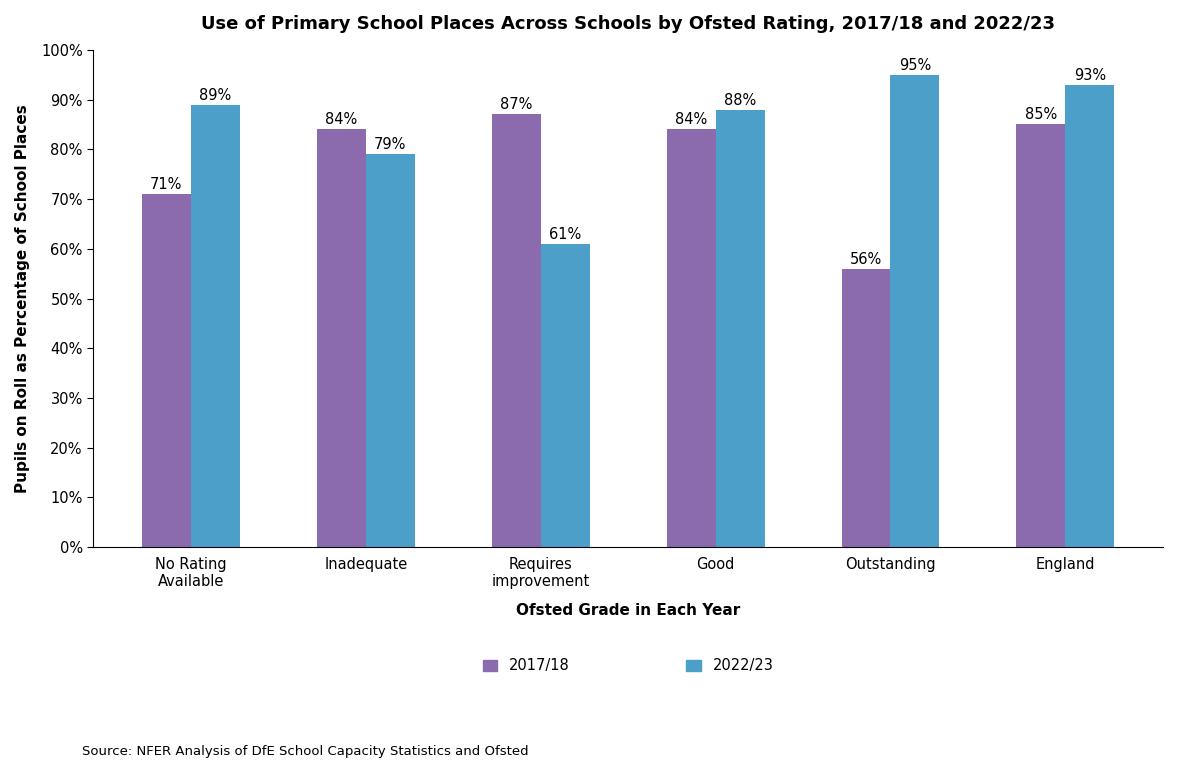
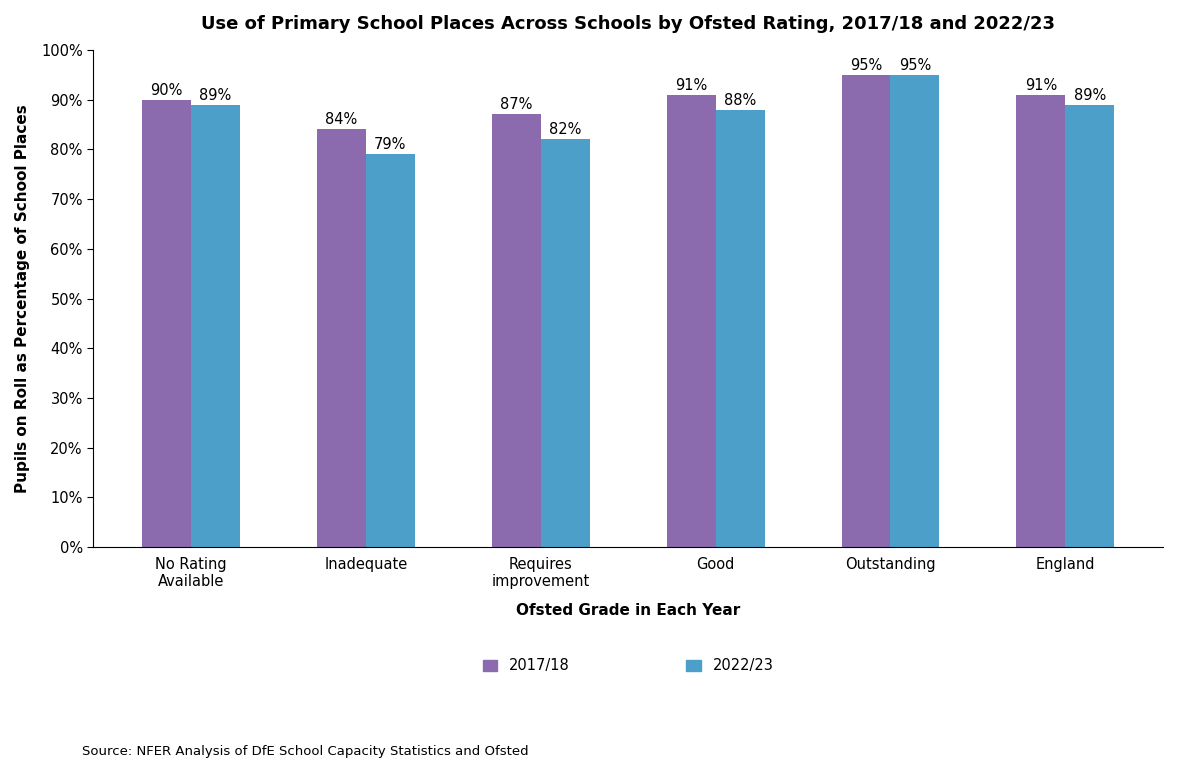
2017/18/No Rating Available: 71% -> 90%
2022/23/Requires improvement: 61% -> 82%
2017/18/Good: 84% -> 91%
2017/18/Outstanding: 56% -> 95%
2017/18/England: 85% -> 91%
2022/23/England: 93% -> 89%
